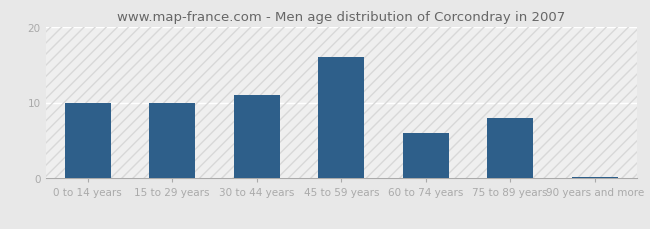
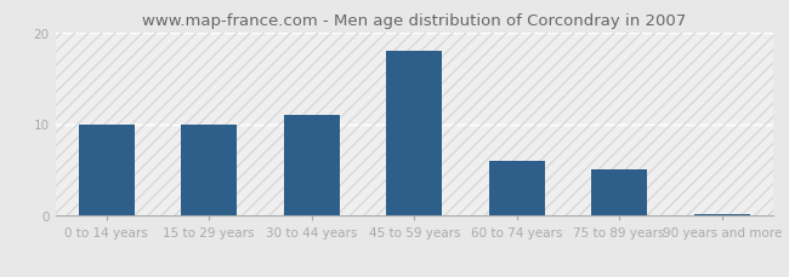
45 to 59 years: 16.0 -> 18.0
75 to 89 years: 8.0 -> 5.0
